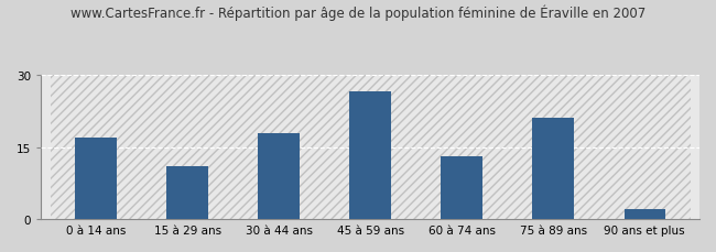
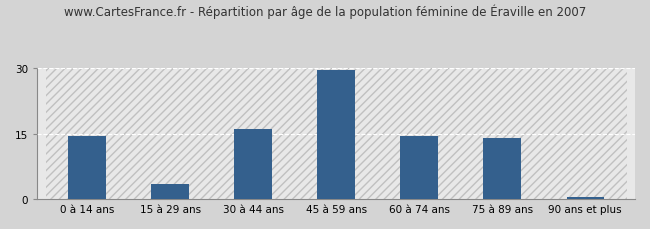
0 à 14 ans: 17.0 -> 14.5
15 à 29 ans: 11.0 -> 3.5
30 à 44 ans: 18.0 -> 16.0
45 à 59 ans: 26.5 -> 29.5
60 à 74 ans: 13.0 -> 14.5
75 à 89 ans: 21.0 -> 14.0
90 ans et plus: 2.0 -> 0.5
